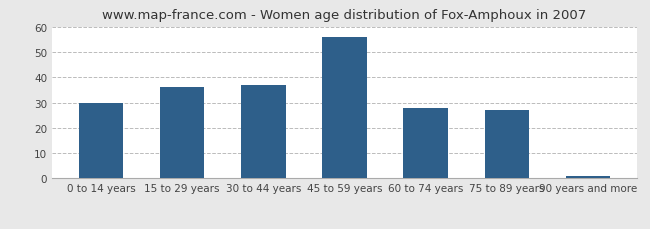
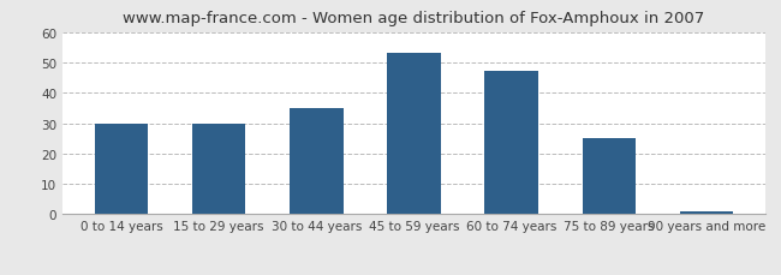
15 to 29 years: 36 -> 30
30 to 44 years: 37 -> 35
45 to 59 years: 56 -> 53
60 to 74 years: 28 -> 47
75 to 89 years: 27 -> 25
